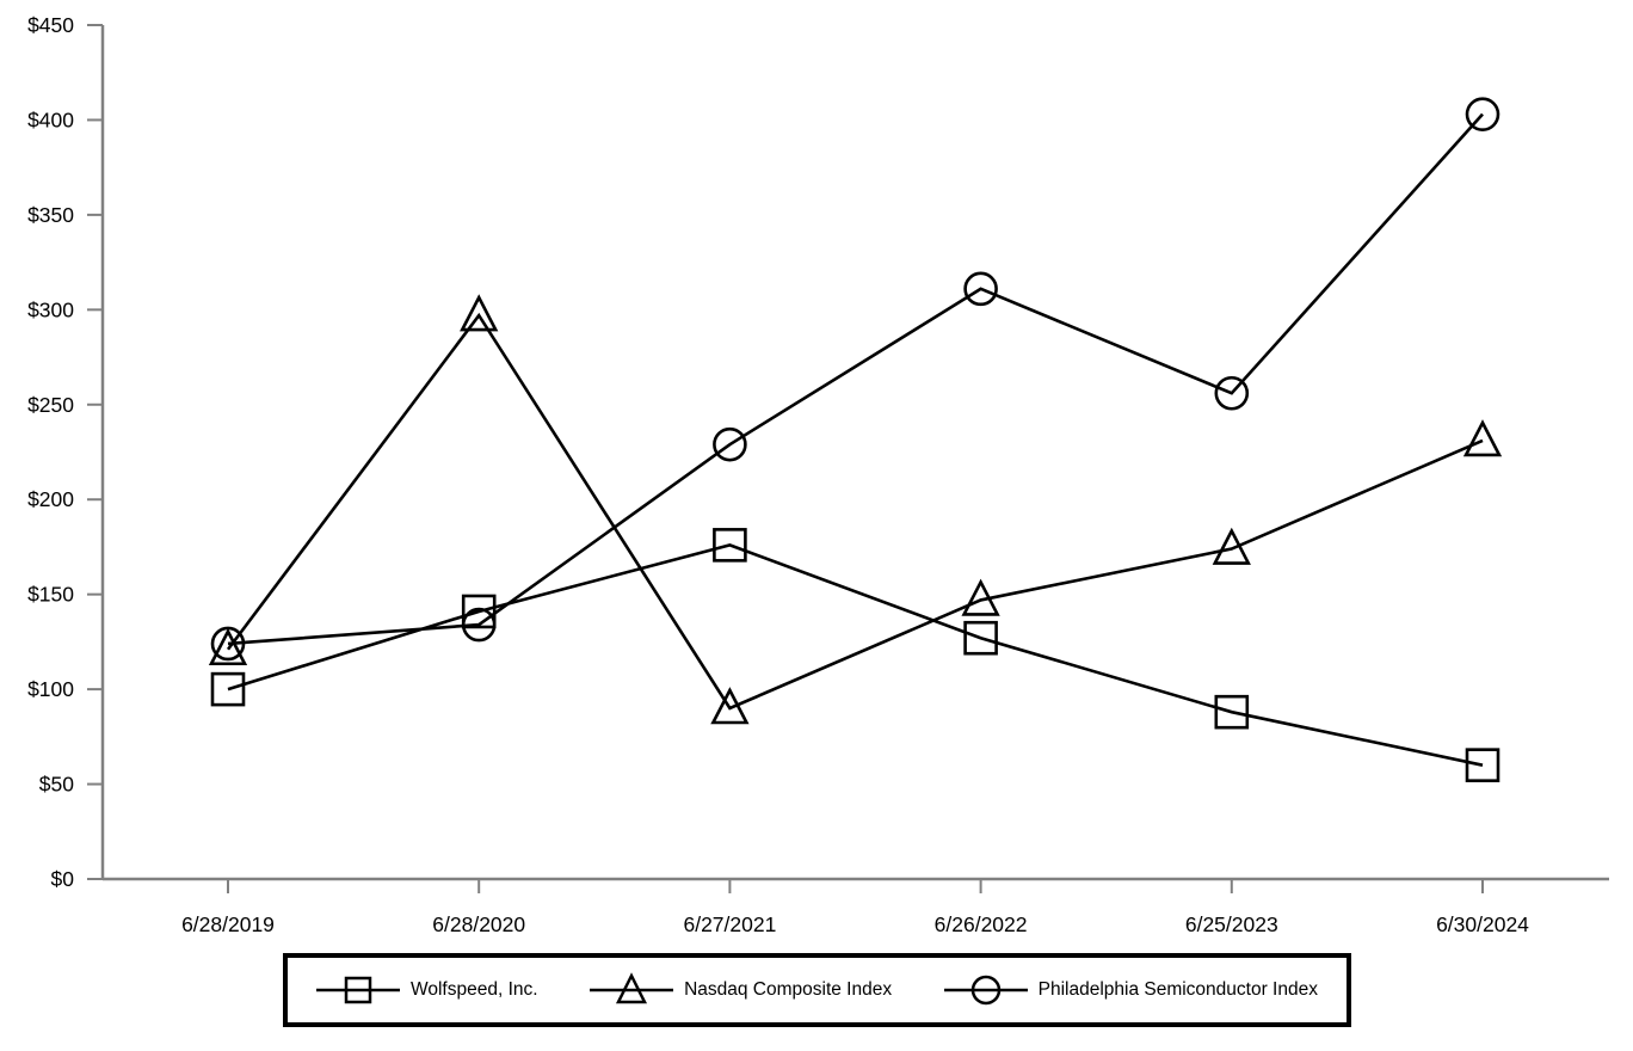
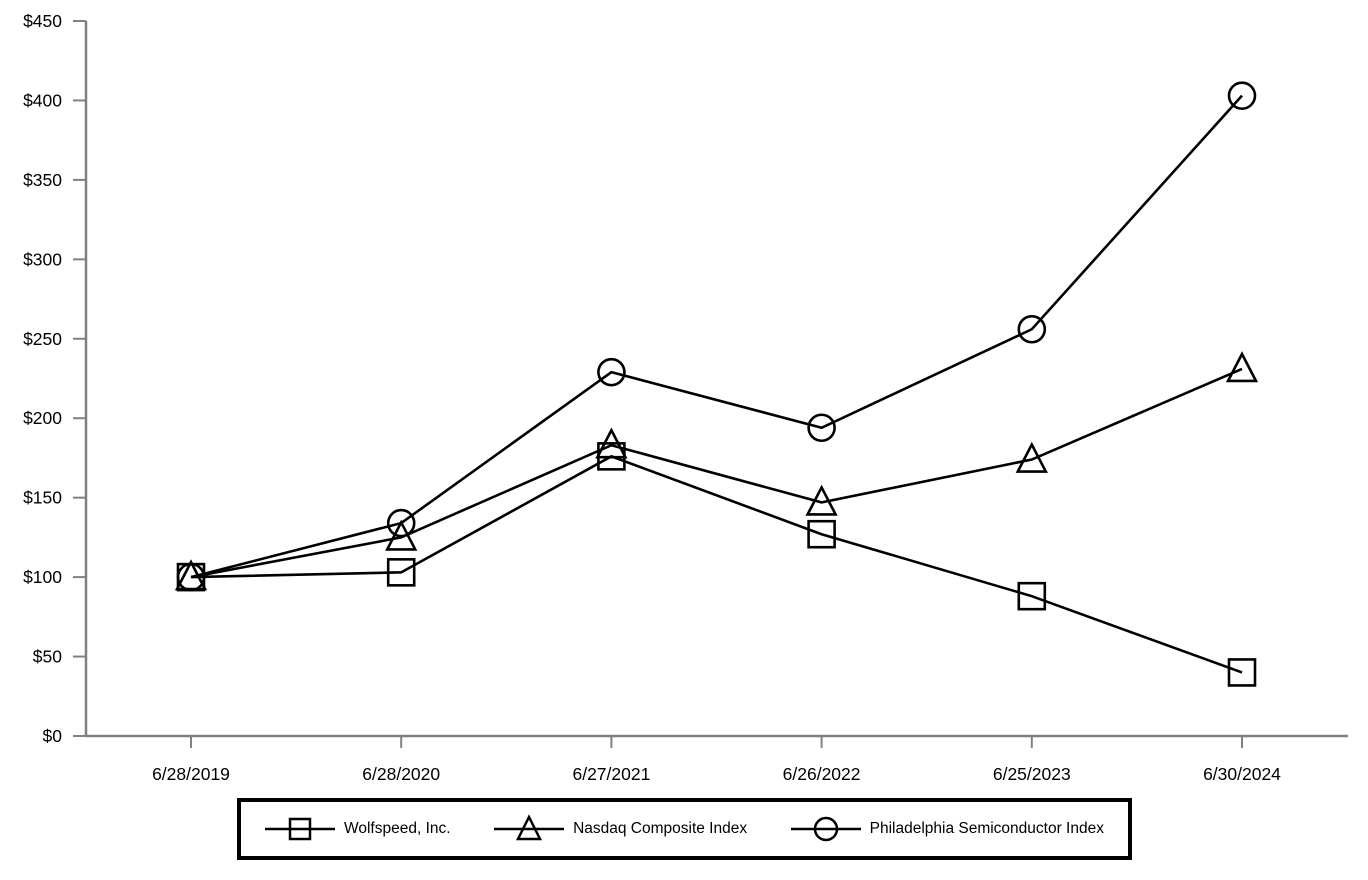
Nasdaq Composite Index/6/28/2019: $121 -> $100
Philadelphia Semiconductor Index/6/28/2019: $124 -> $100
Wolfspeed, Inc./6/28/2020: $141 -> $103
Nasdaq Composite Index/6/28/2020: $297 -> $125
Nasdaq Composite Index/6/27/2021: $90 -> $183
Philadelphia Semiconductor Index/6/26/2022: $311 -> $194
Wolfspeed, Inc./6/30/2024: $60 -> $40
